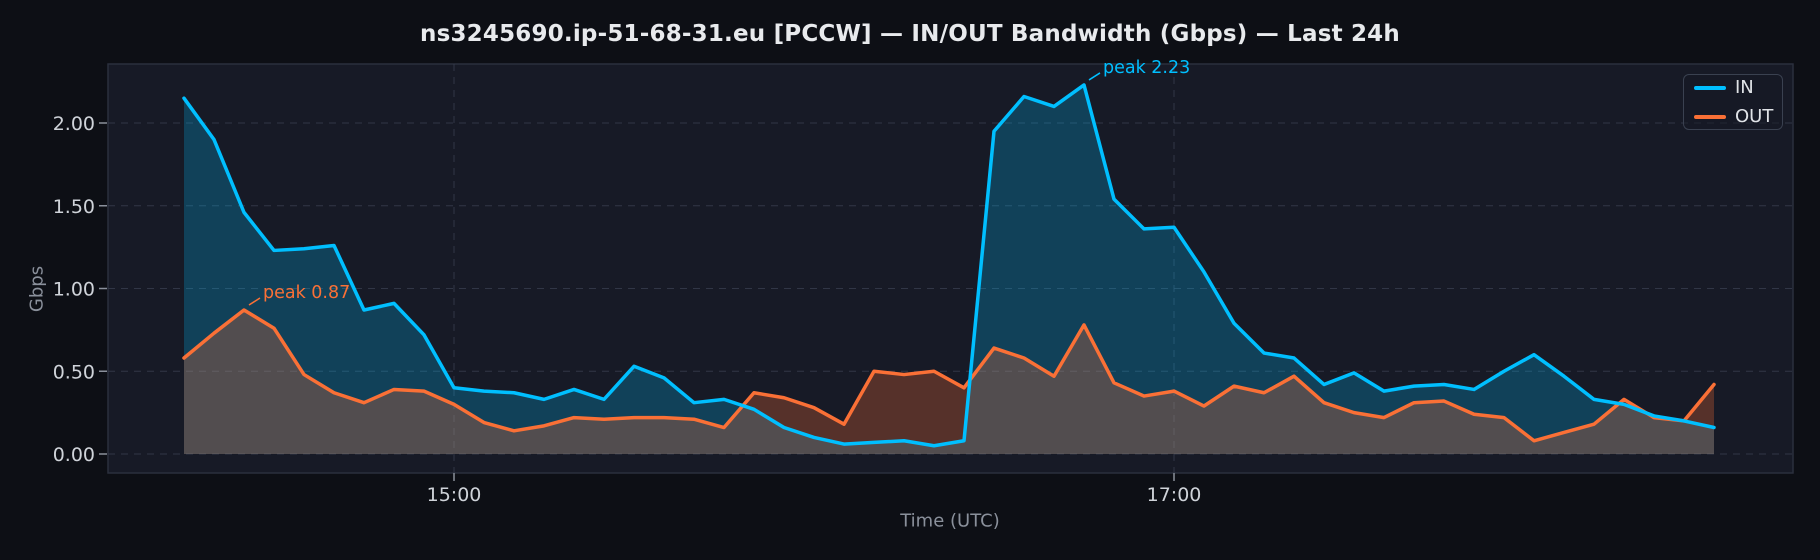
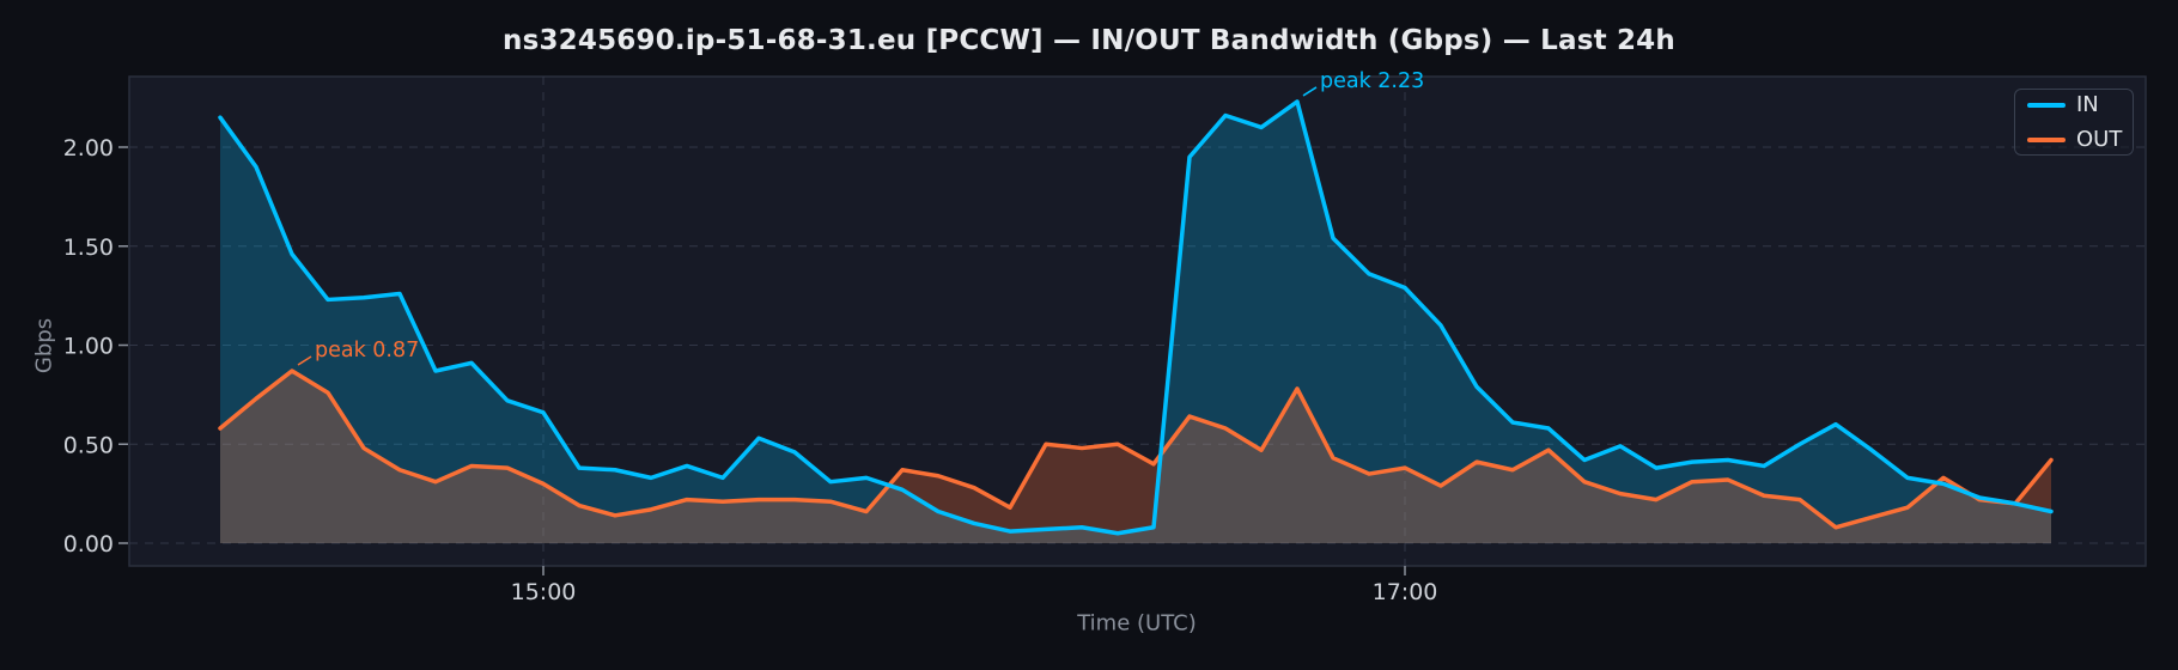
IN/15:00: 0.40 -> 0.66
IN/17:00: 1.37 -> 1.29
